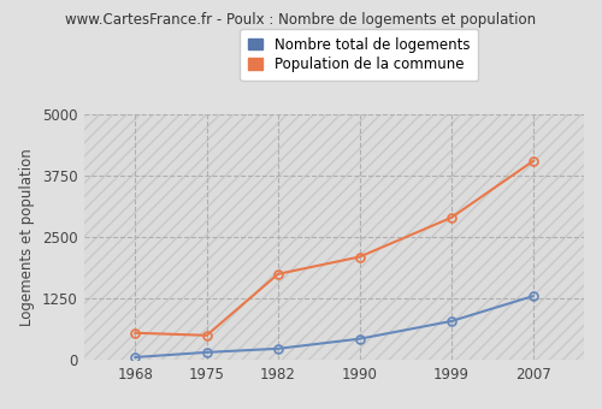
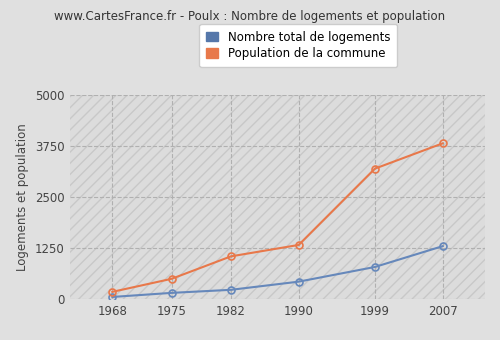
Population de la commune/1968: 550 -> 180
Population de la commune/1982: 1750 -> 1050
Population de la commune/1990: 2100 -> 1330
Population de la commune/1999: 2900 -> 3200
Population de la commune/2007: 4050 -> 3820
